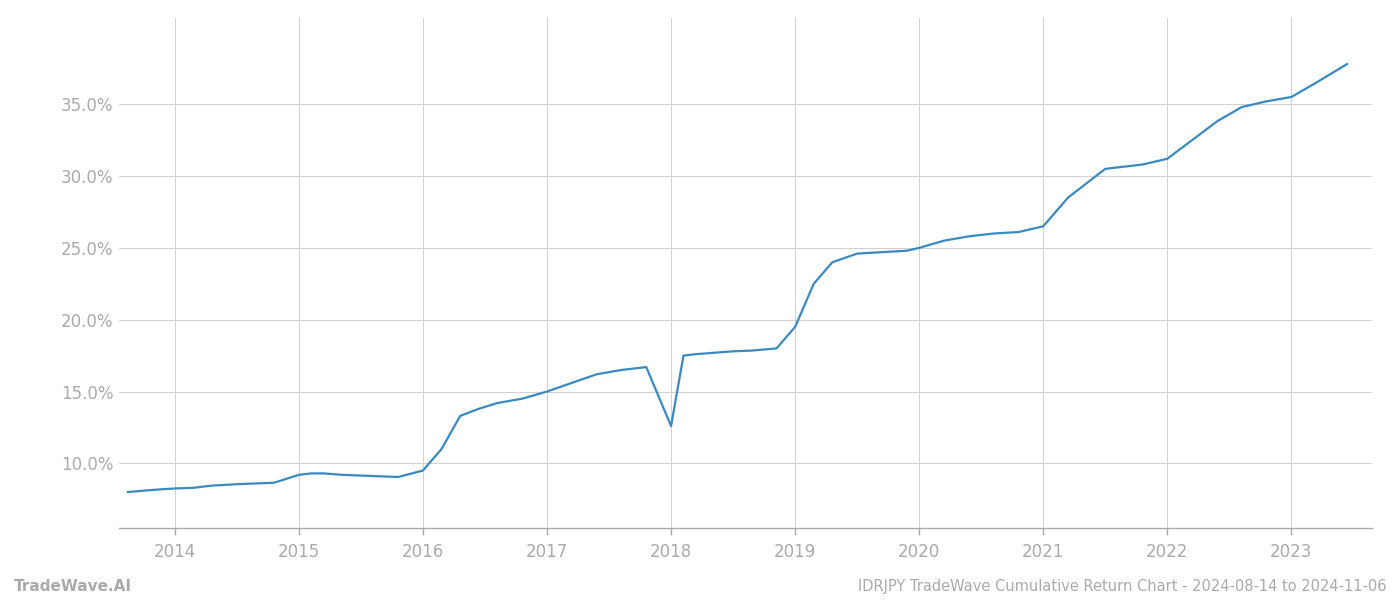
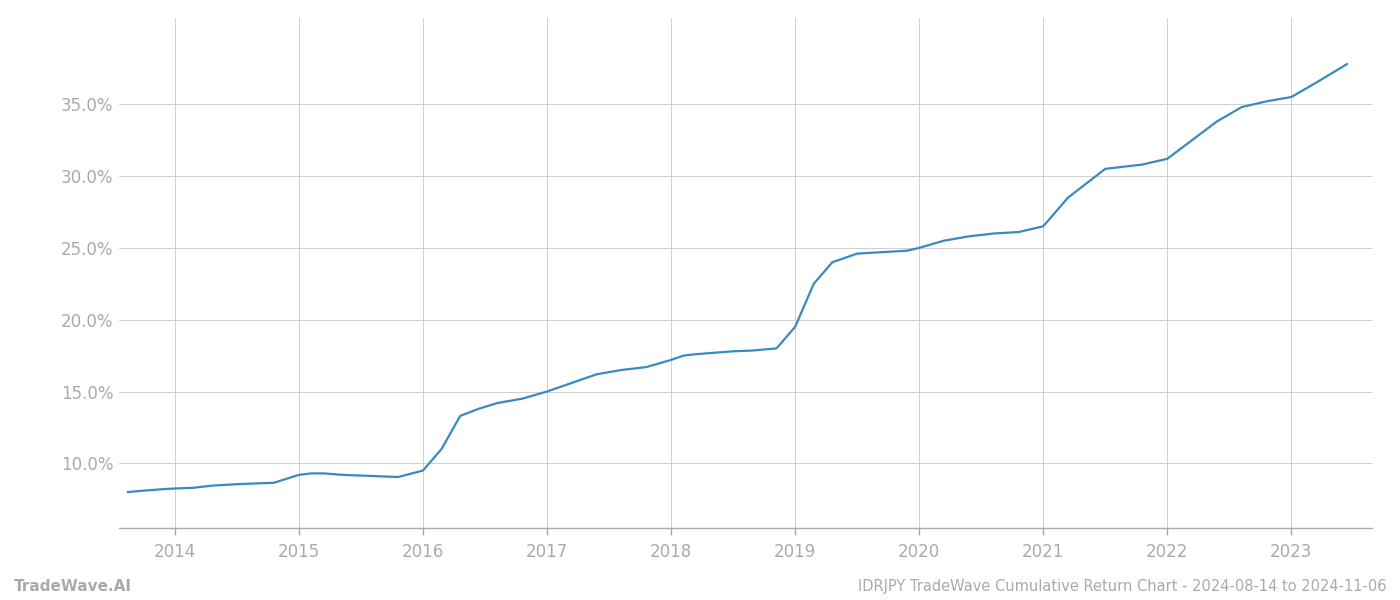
2018: 12.6% -> 17.2%
